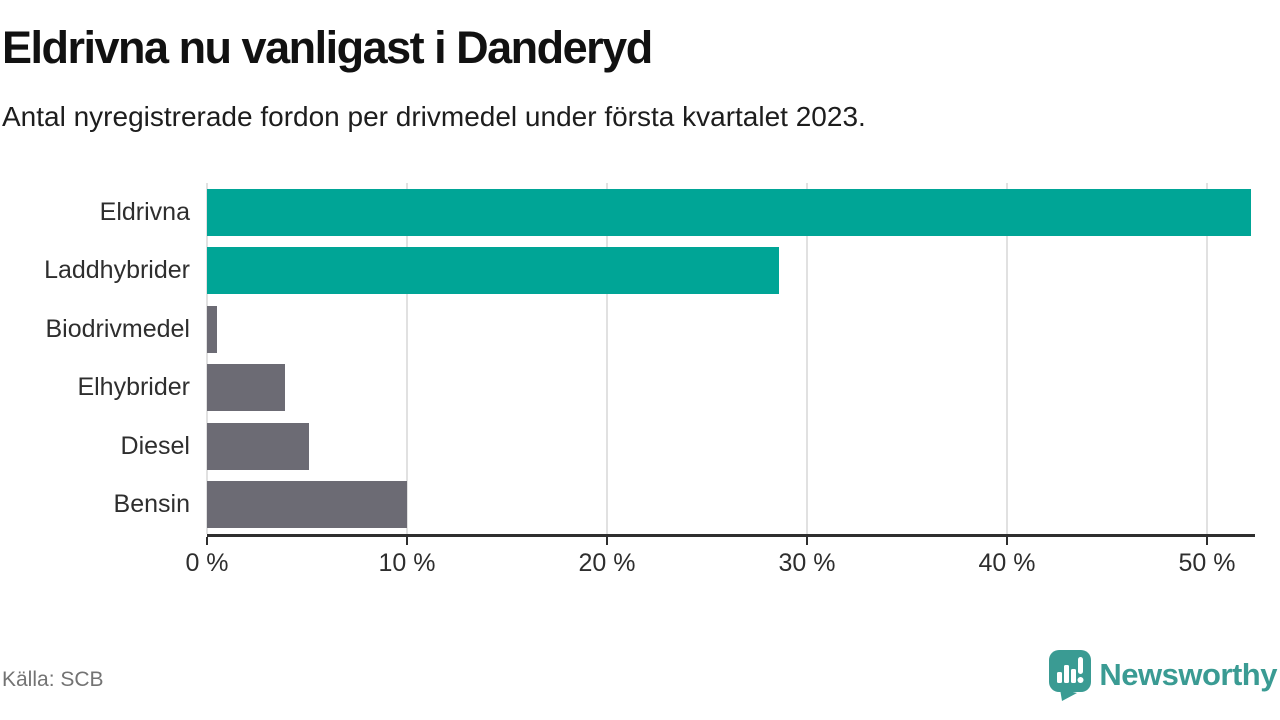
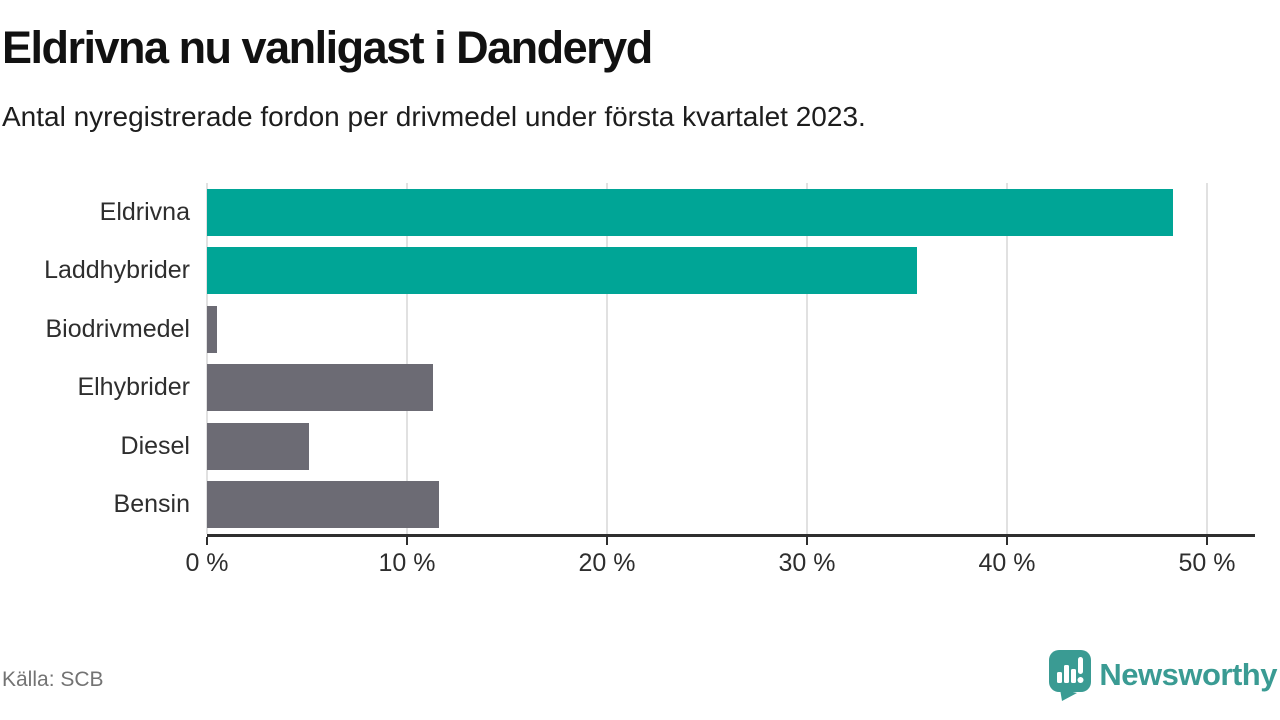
Eldrivna: 52.2% -> 48.3%
Laddhybrider: 28.6% -> 35.5%
Elhybrider: 3.9% -> 11.3%
Bensin: 10.0% -> 11.6%
